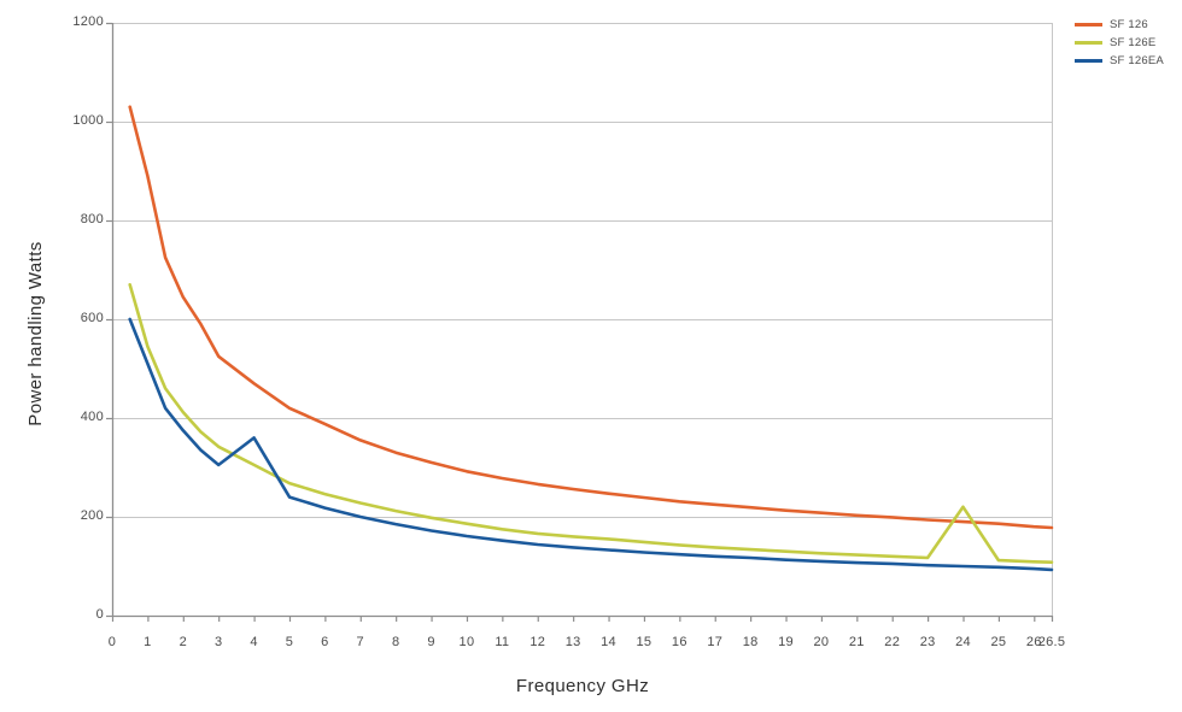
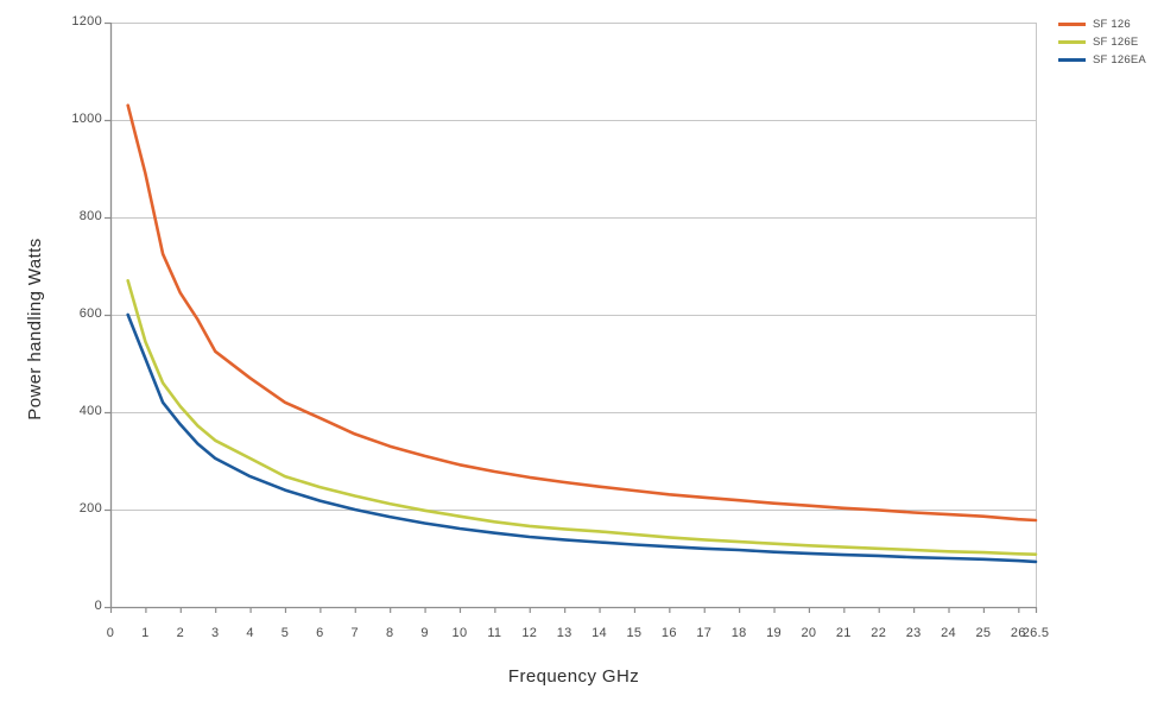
SF 126EA/4: 360 -> 270
SF 126E/24: 220 -> 110
